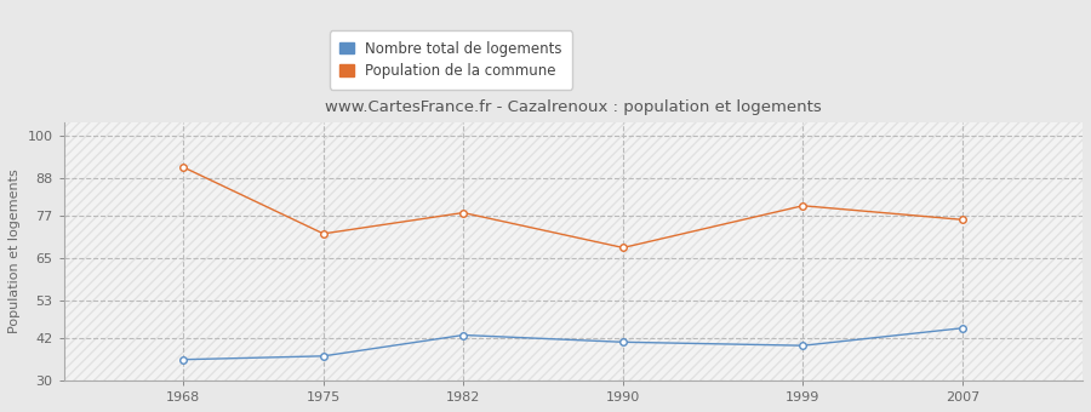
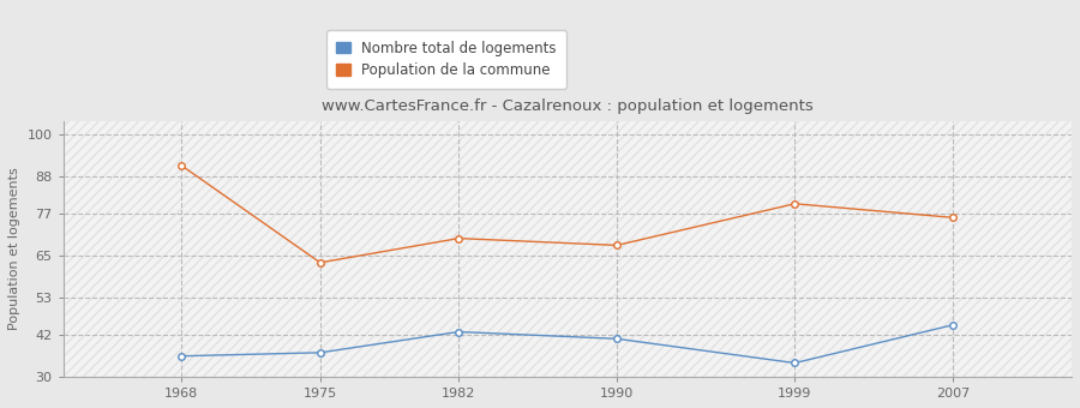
Population de la commune/1975: 72 -> 63
Population de la commune/1982: 78 -> 70
Nombre total de logements/1999: 40 -> 34
